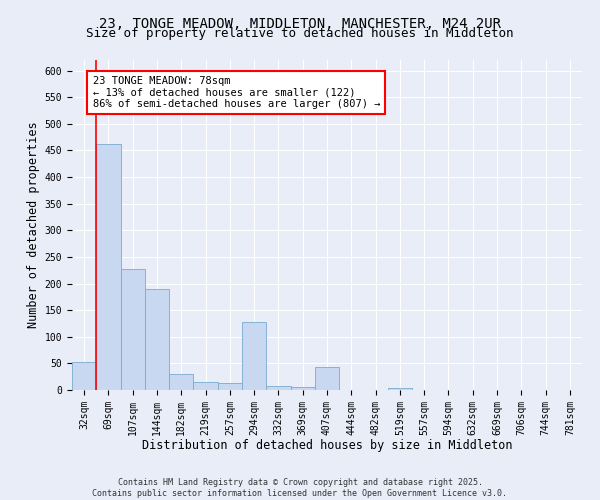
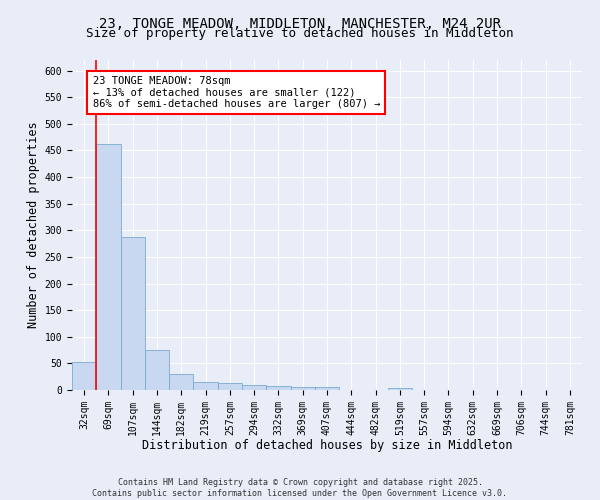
107sqm: 228 -> 287
144sqm: 190 -> 75
294sqm: 128 -> 10
407sqm: 44 -> 5
